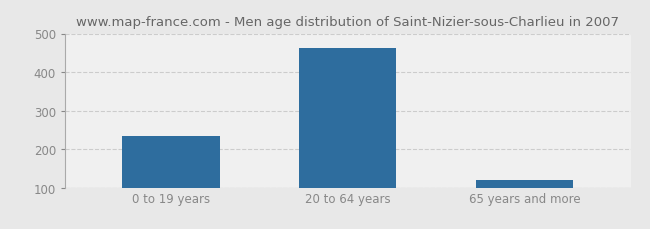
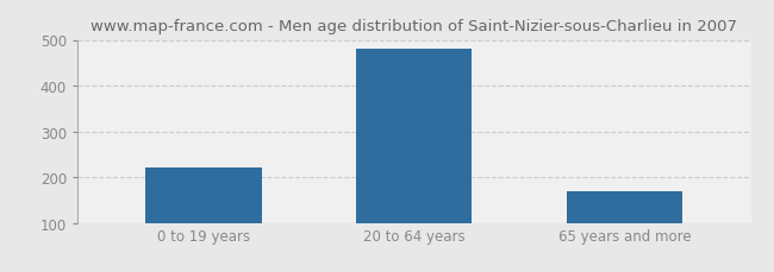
0 to 19 years: 233 -> 220
20 to 64 years: 463 -> 480
65 years and more: 120 -> 170
